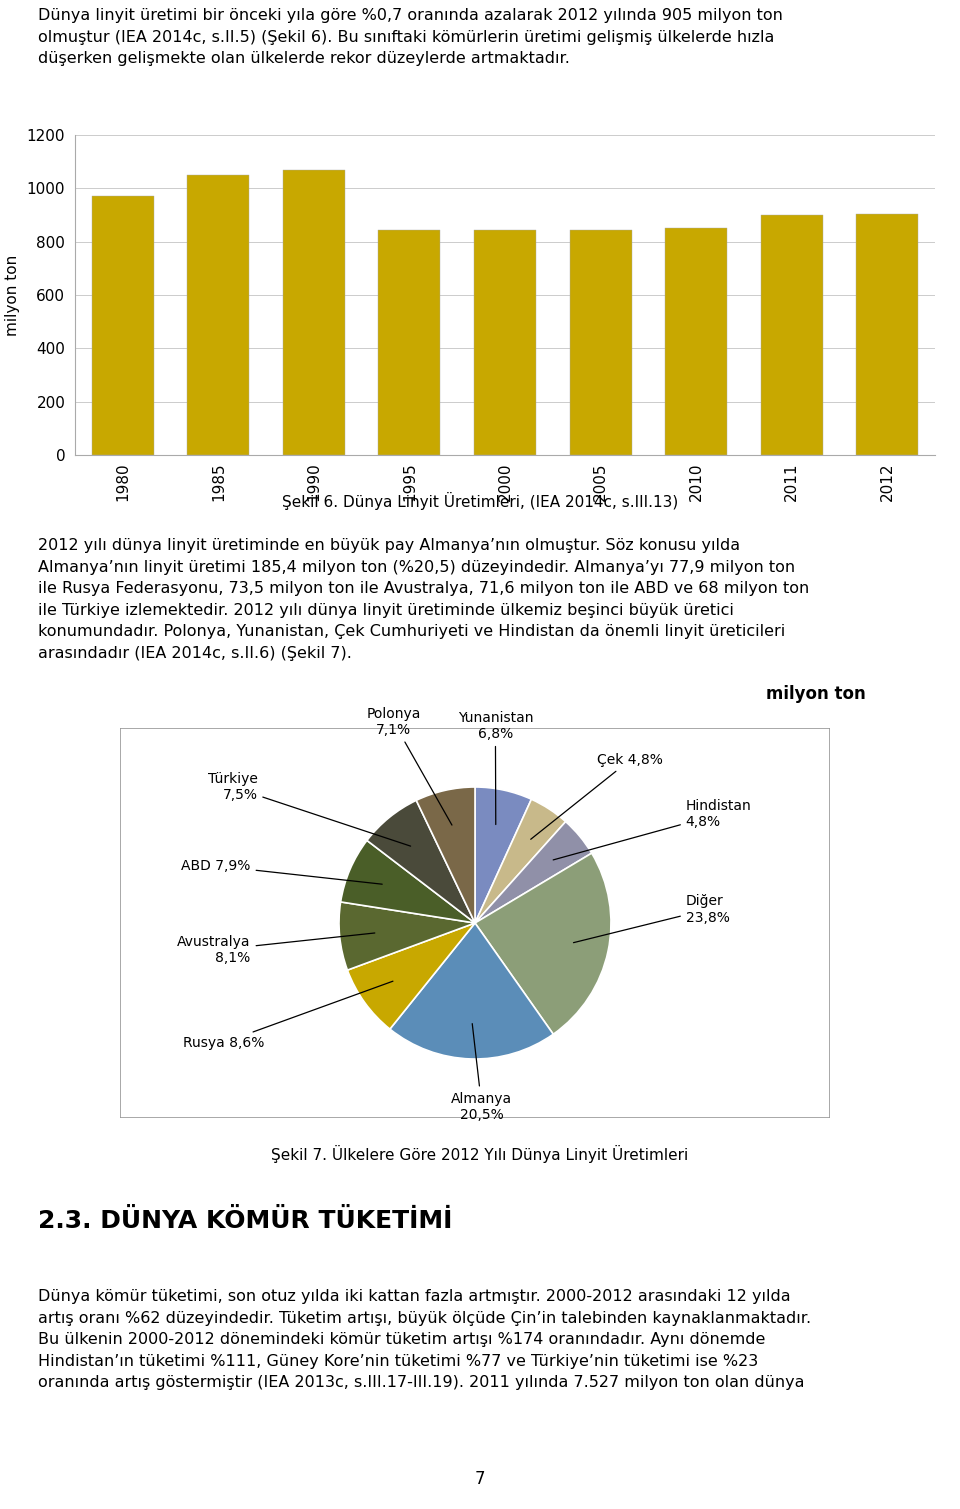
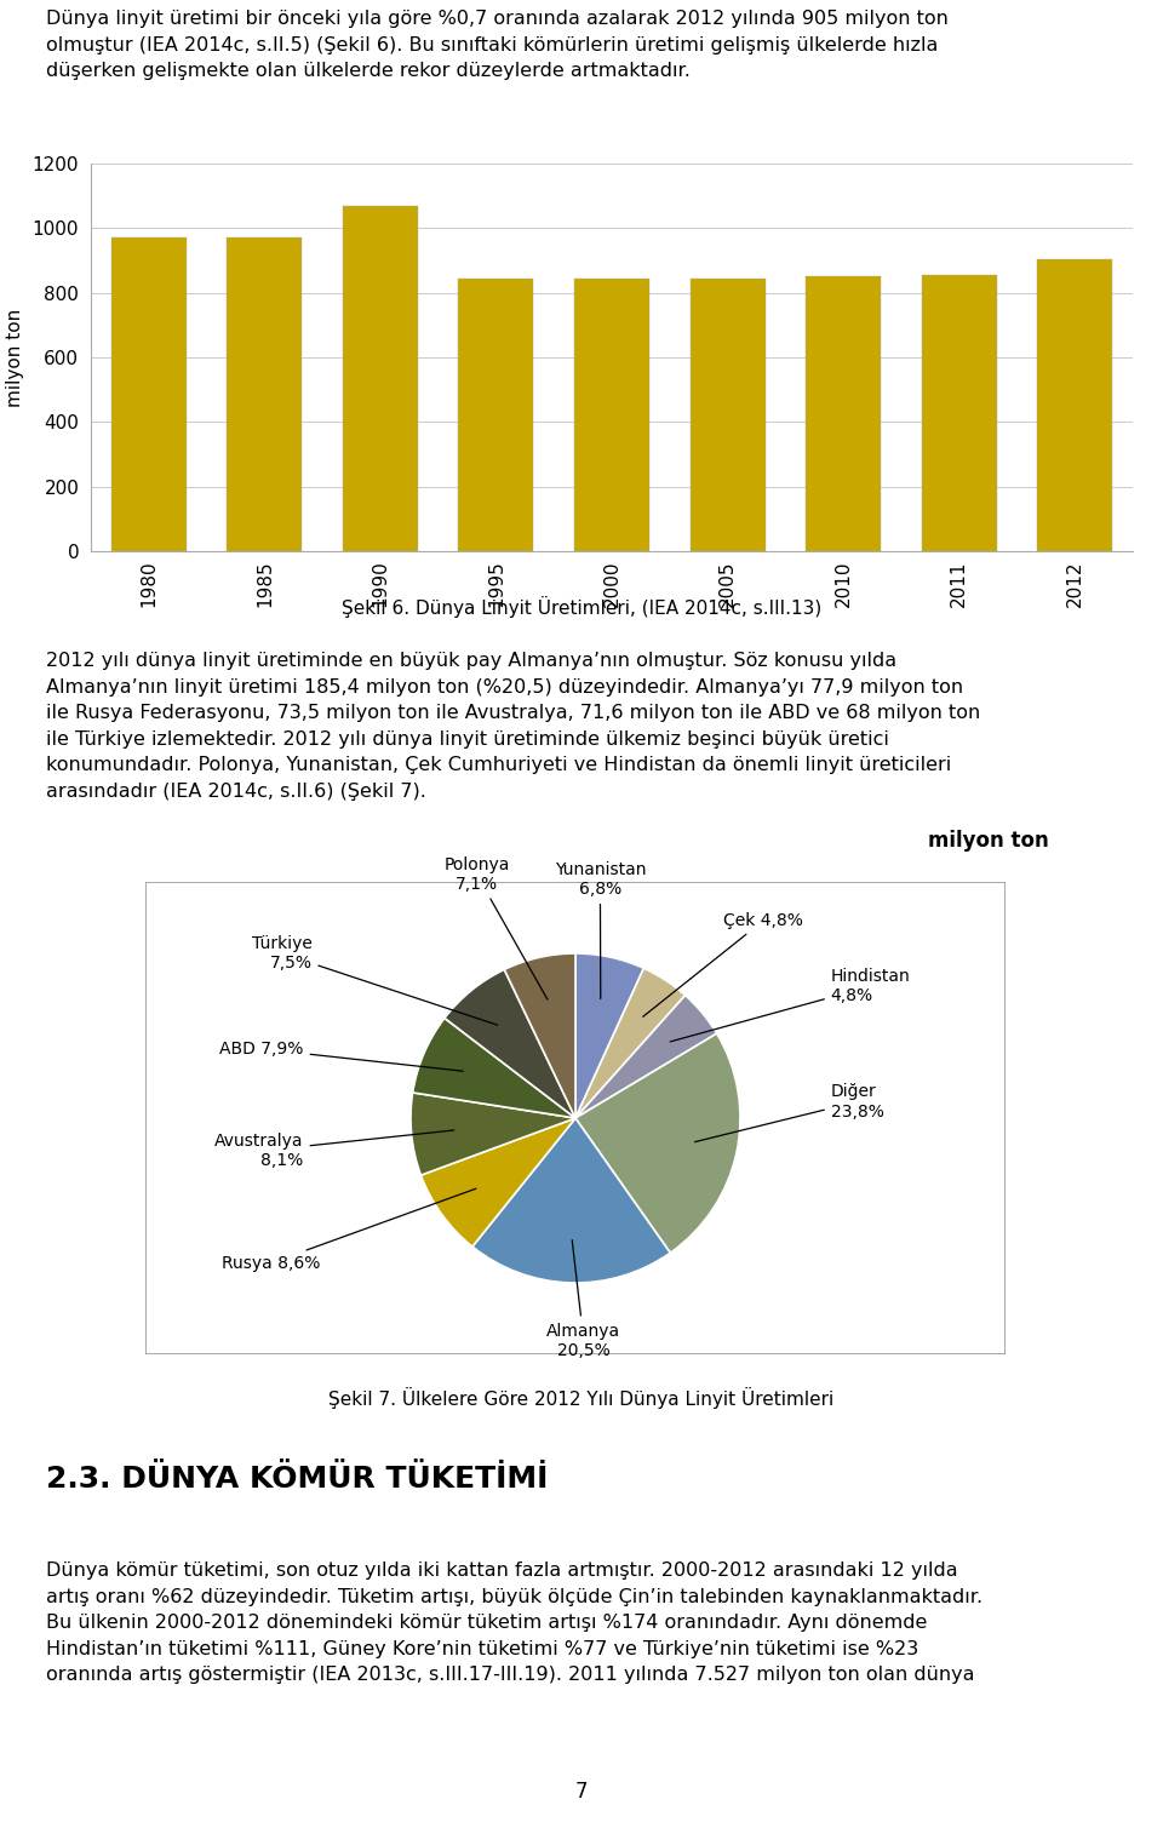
1985: 1050 -> 970
2011: 900 -> 855
